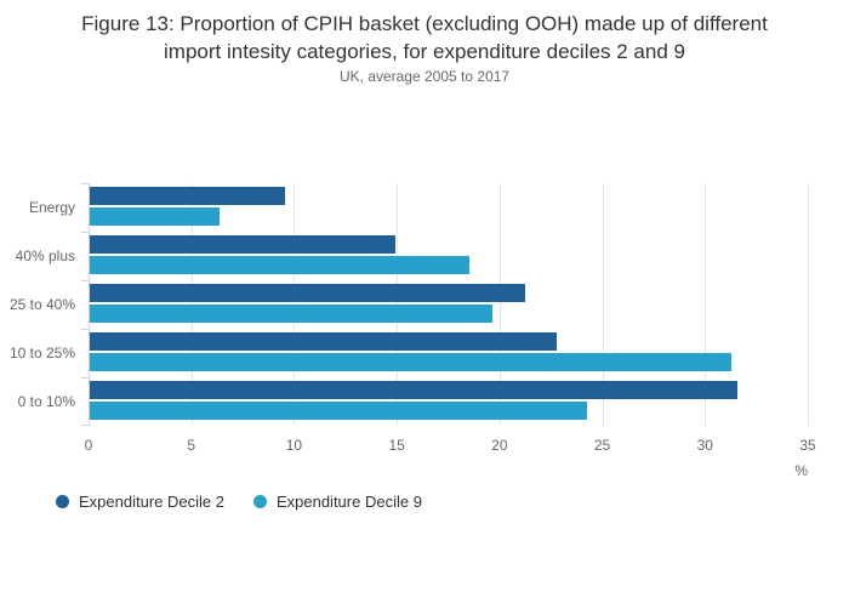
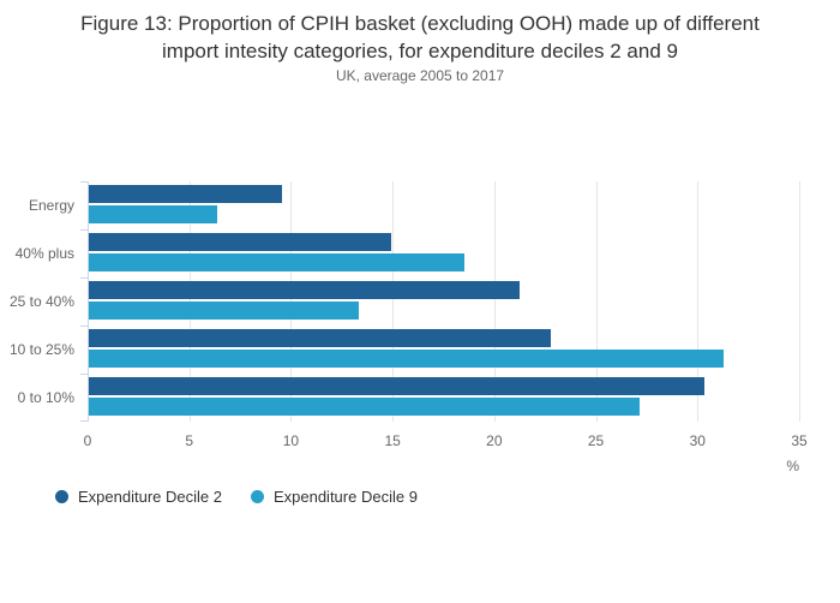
Expenditure Decile 9/25 to 40%: 19.6 -> 13.3
Expenditure Decile 2/0 to 10%: 31.5 -> 30.3
Expenditure Decile 9/0 to 10%: 24.2 -> 27.1
